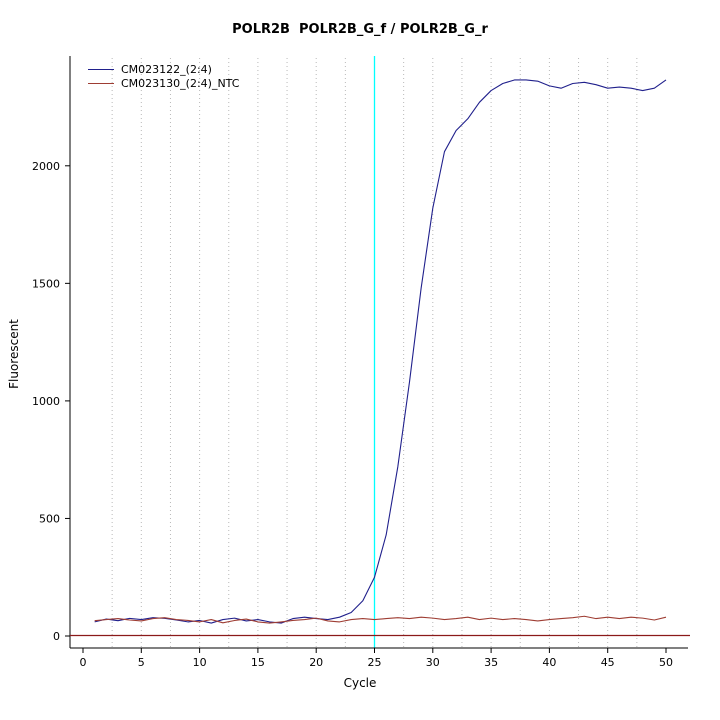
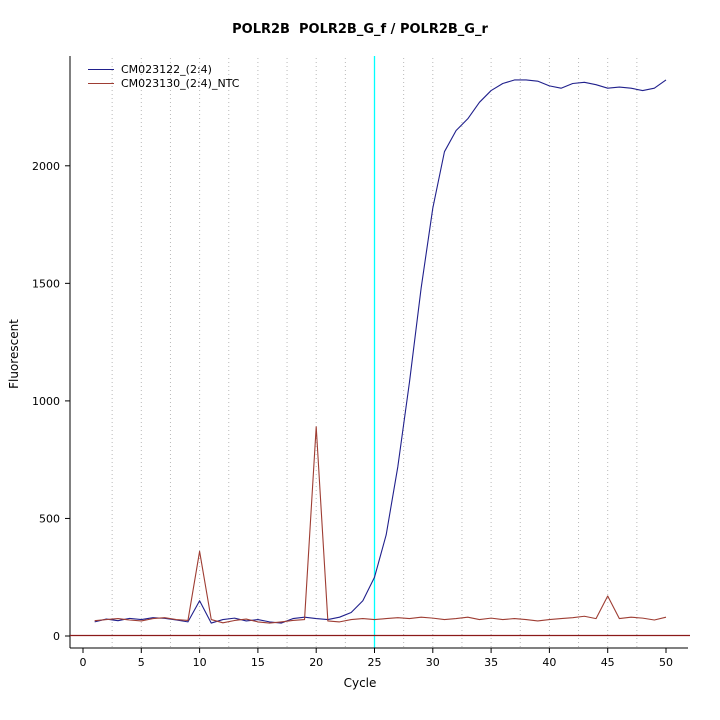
CM023122_(2:4)/10: 70 -> 150
CM023130_(2:4)_NTC/10: 60 -> 360
CM023130_(2:4)_NTC/20: 80 -> 890
CM023130_(2:4)_NTC/45: 80 -> 170
